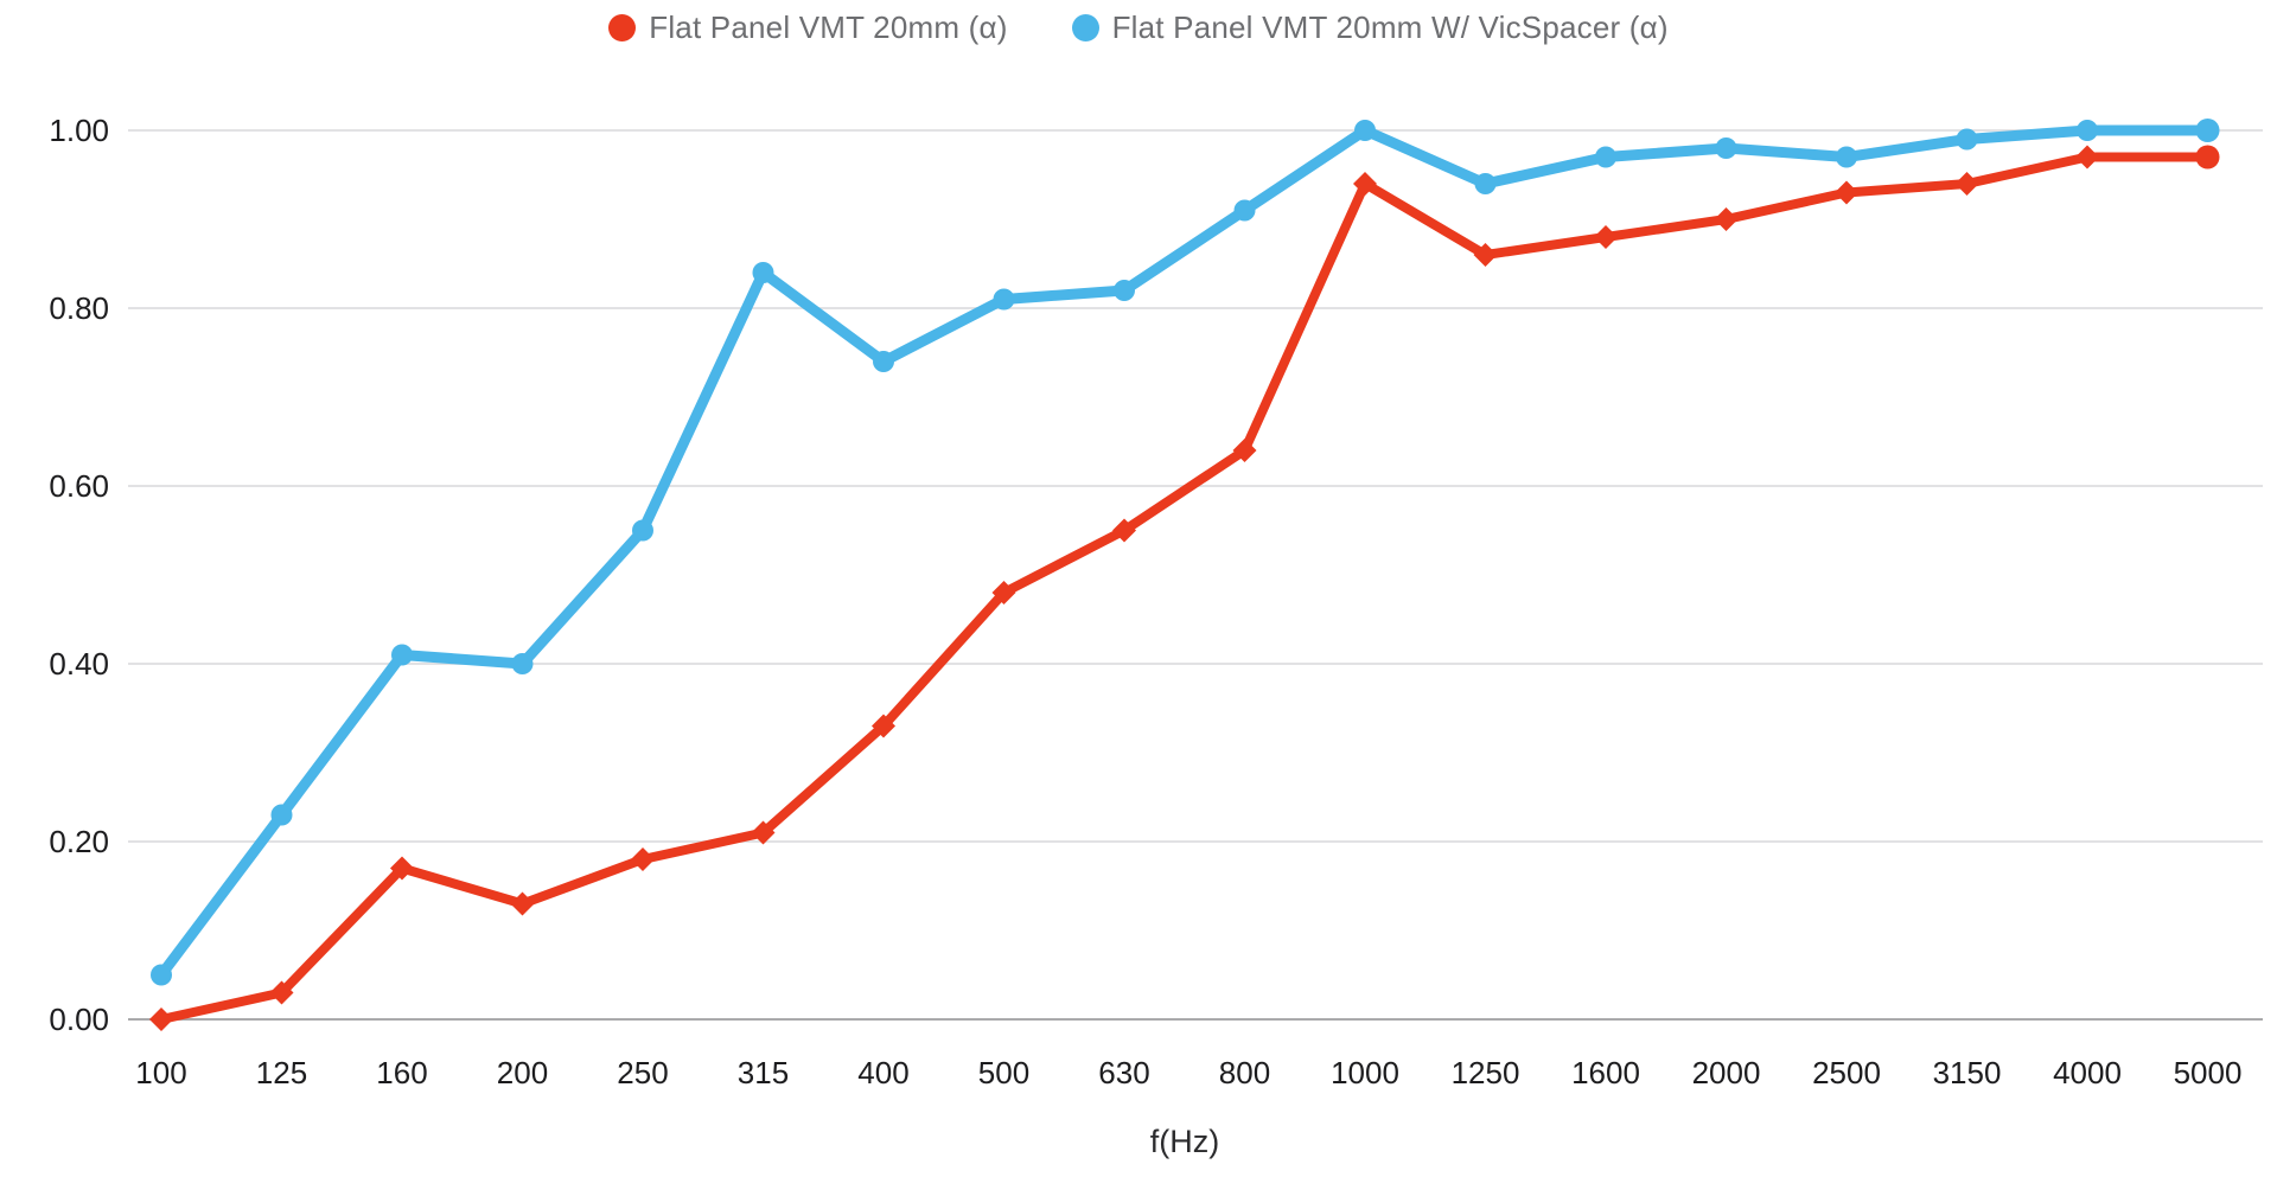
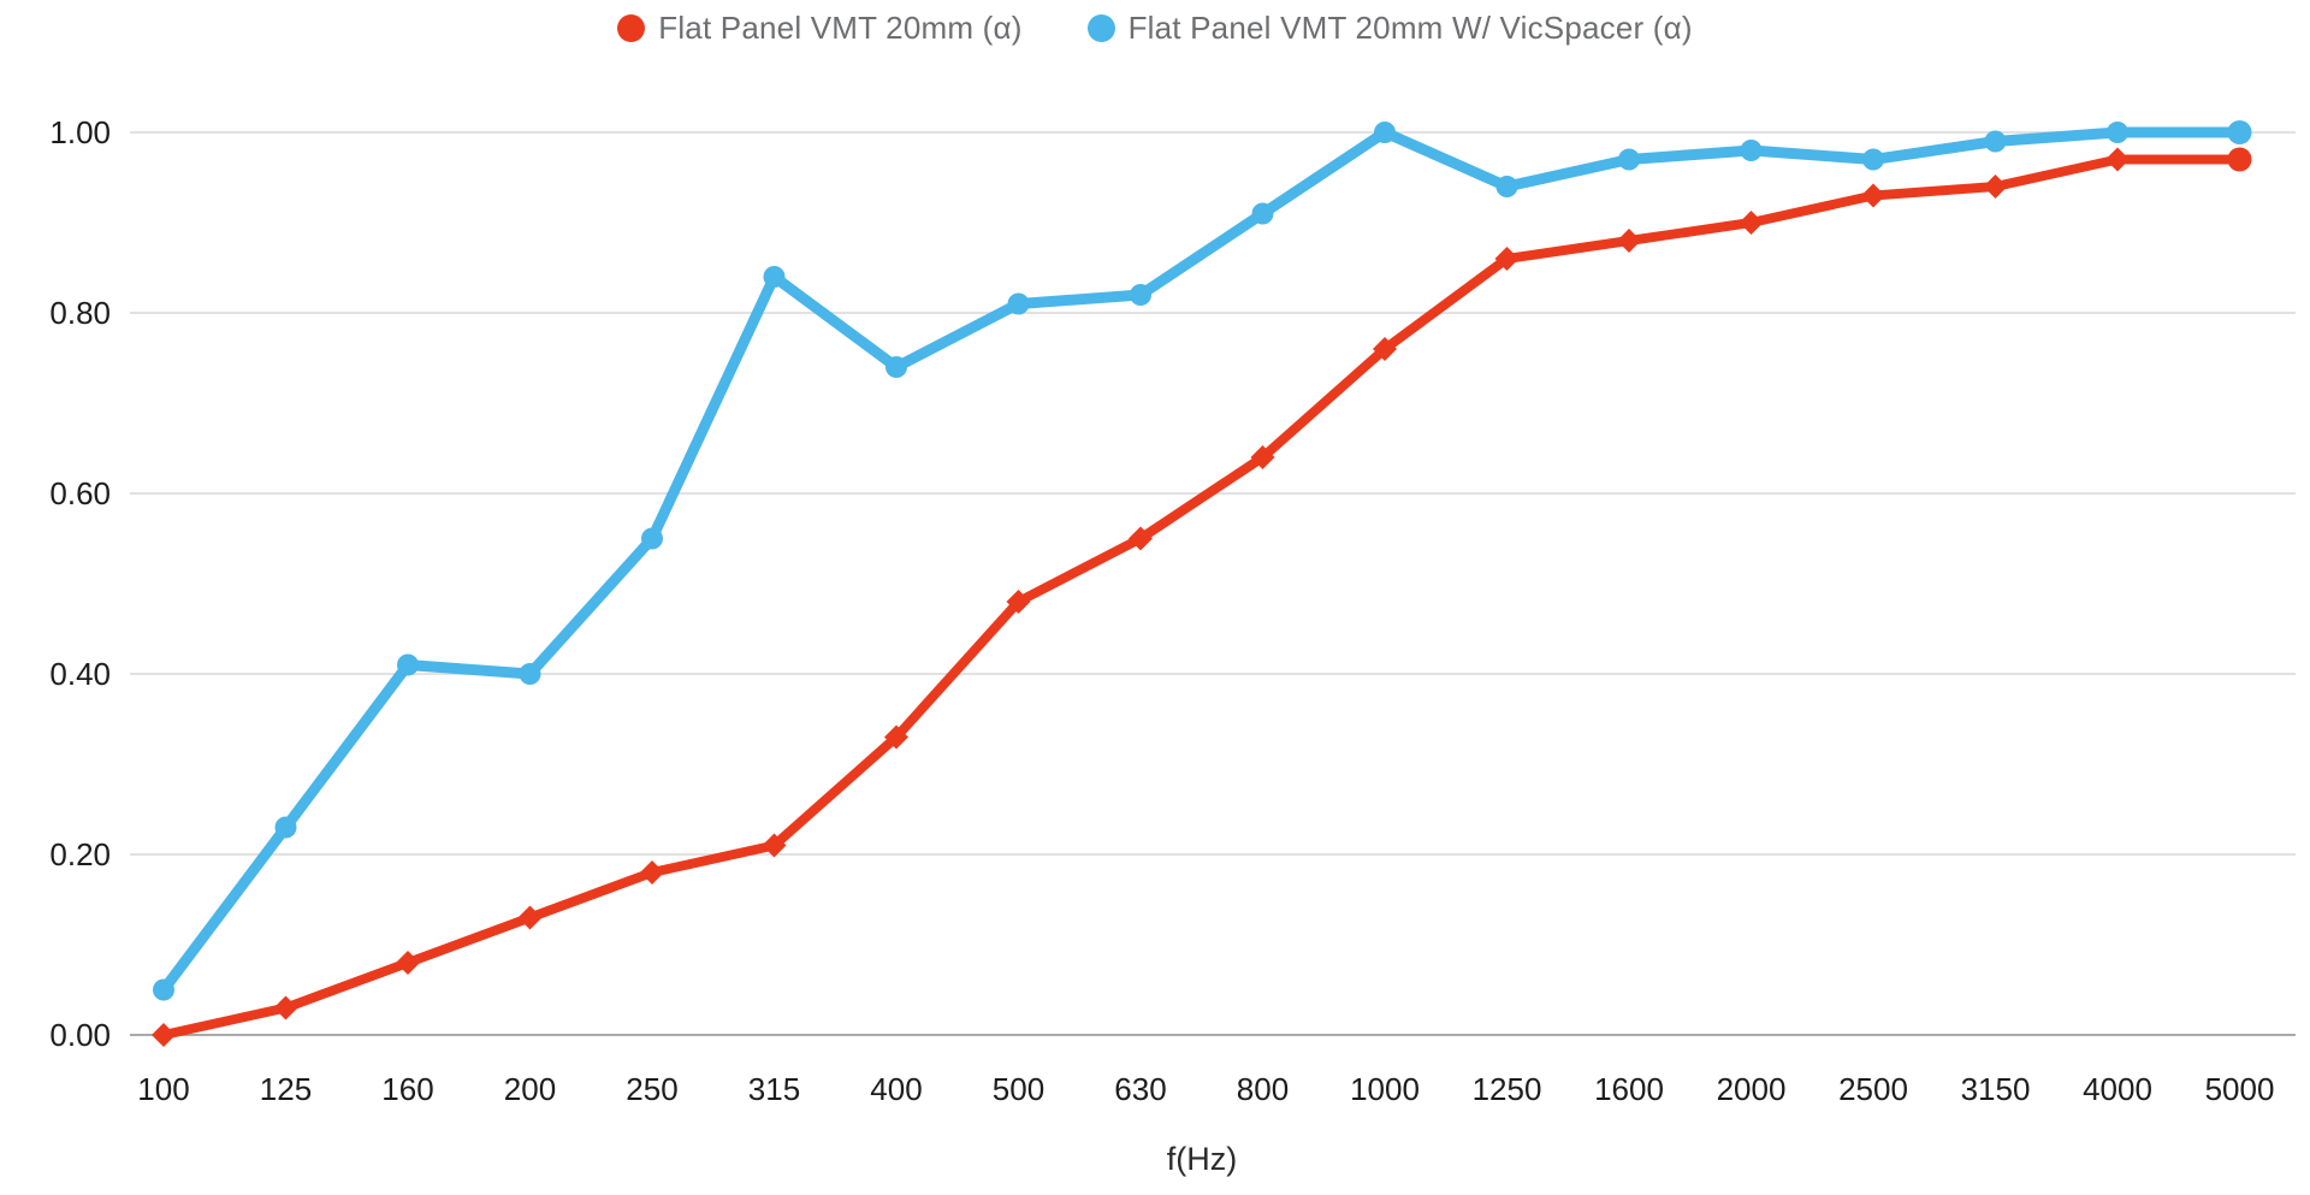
Flat Panel VMT 20mm (α)/160: 0.17 -> 0.08
Flat Panel VMT 20mm (α)/1000: 0.94 -> 0.76
